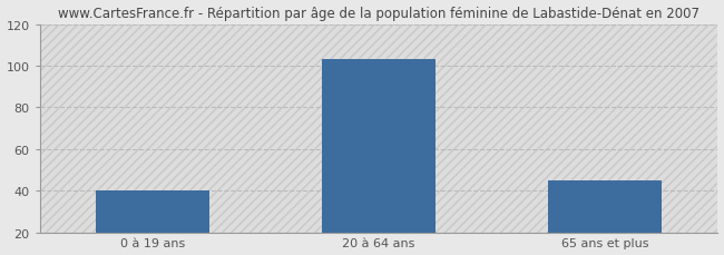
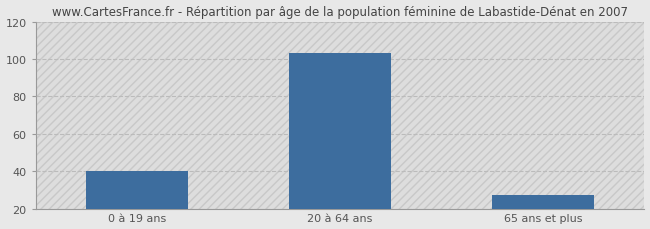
65 ans et plus: 45 -> 27
